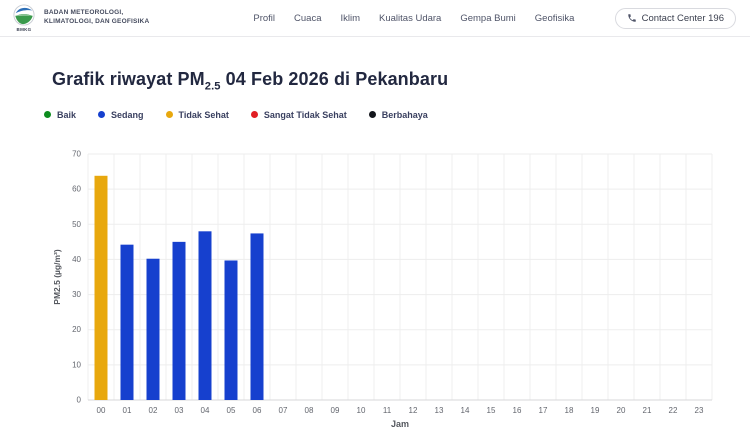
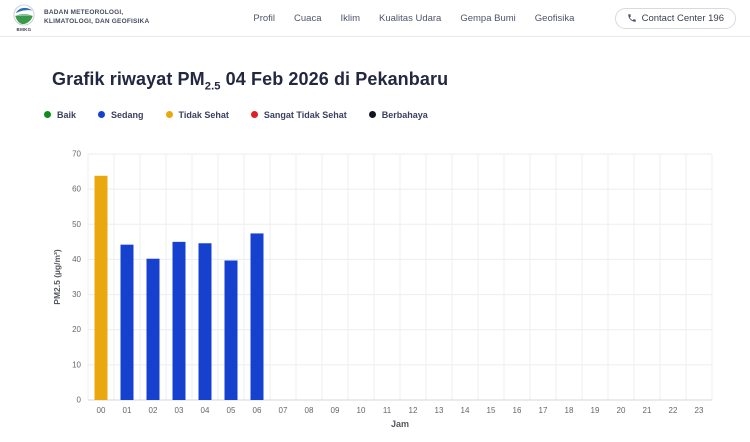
04: 48 -> 45
